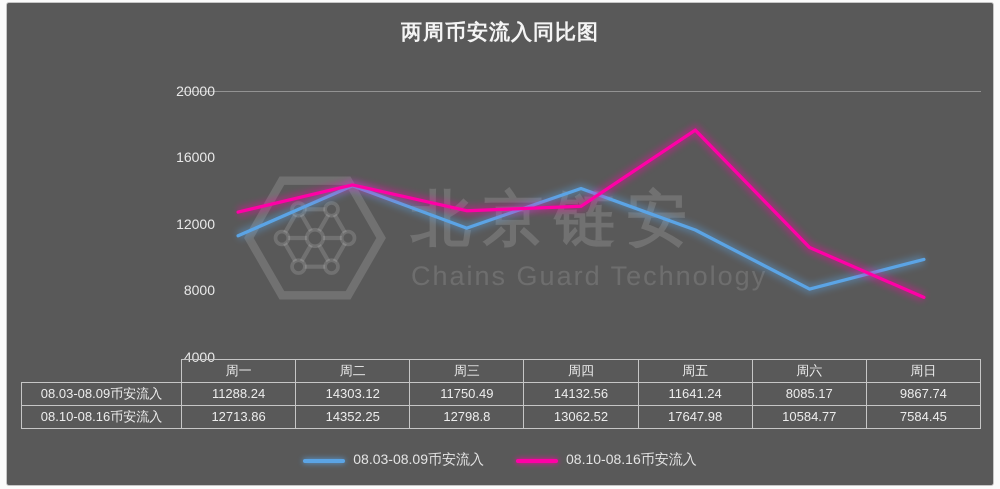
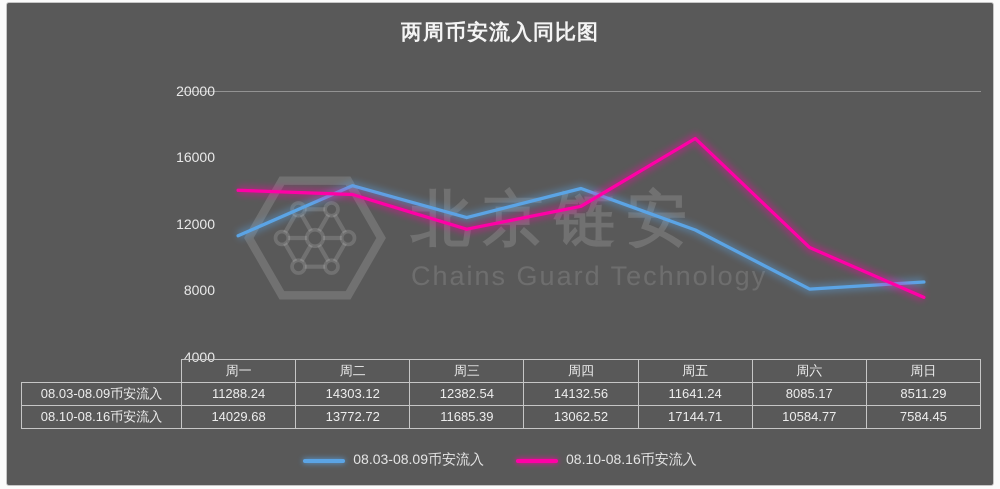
08.10-08.16币安流入/周一: 12713.86 -> 14029.68
08.10-08.16币安流入/周二: 14352.25 -> 13772.72
08.03-08.09币安流入/周三: 11750.49 -> 12382.54
08.10-08.16币安流入/周三: 12798.8 -> 11685.39
08.10-08.16币安流入/周五: 17647.98 -> 17144.71
08.03-08.09币安流入/周日: 9867.74 -> 8511.29
